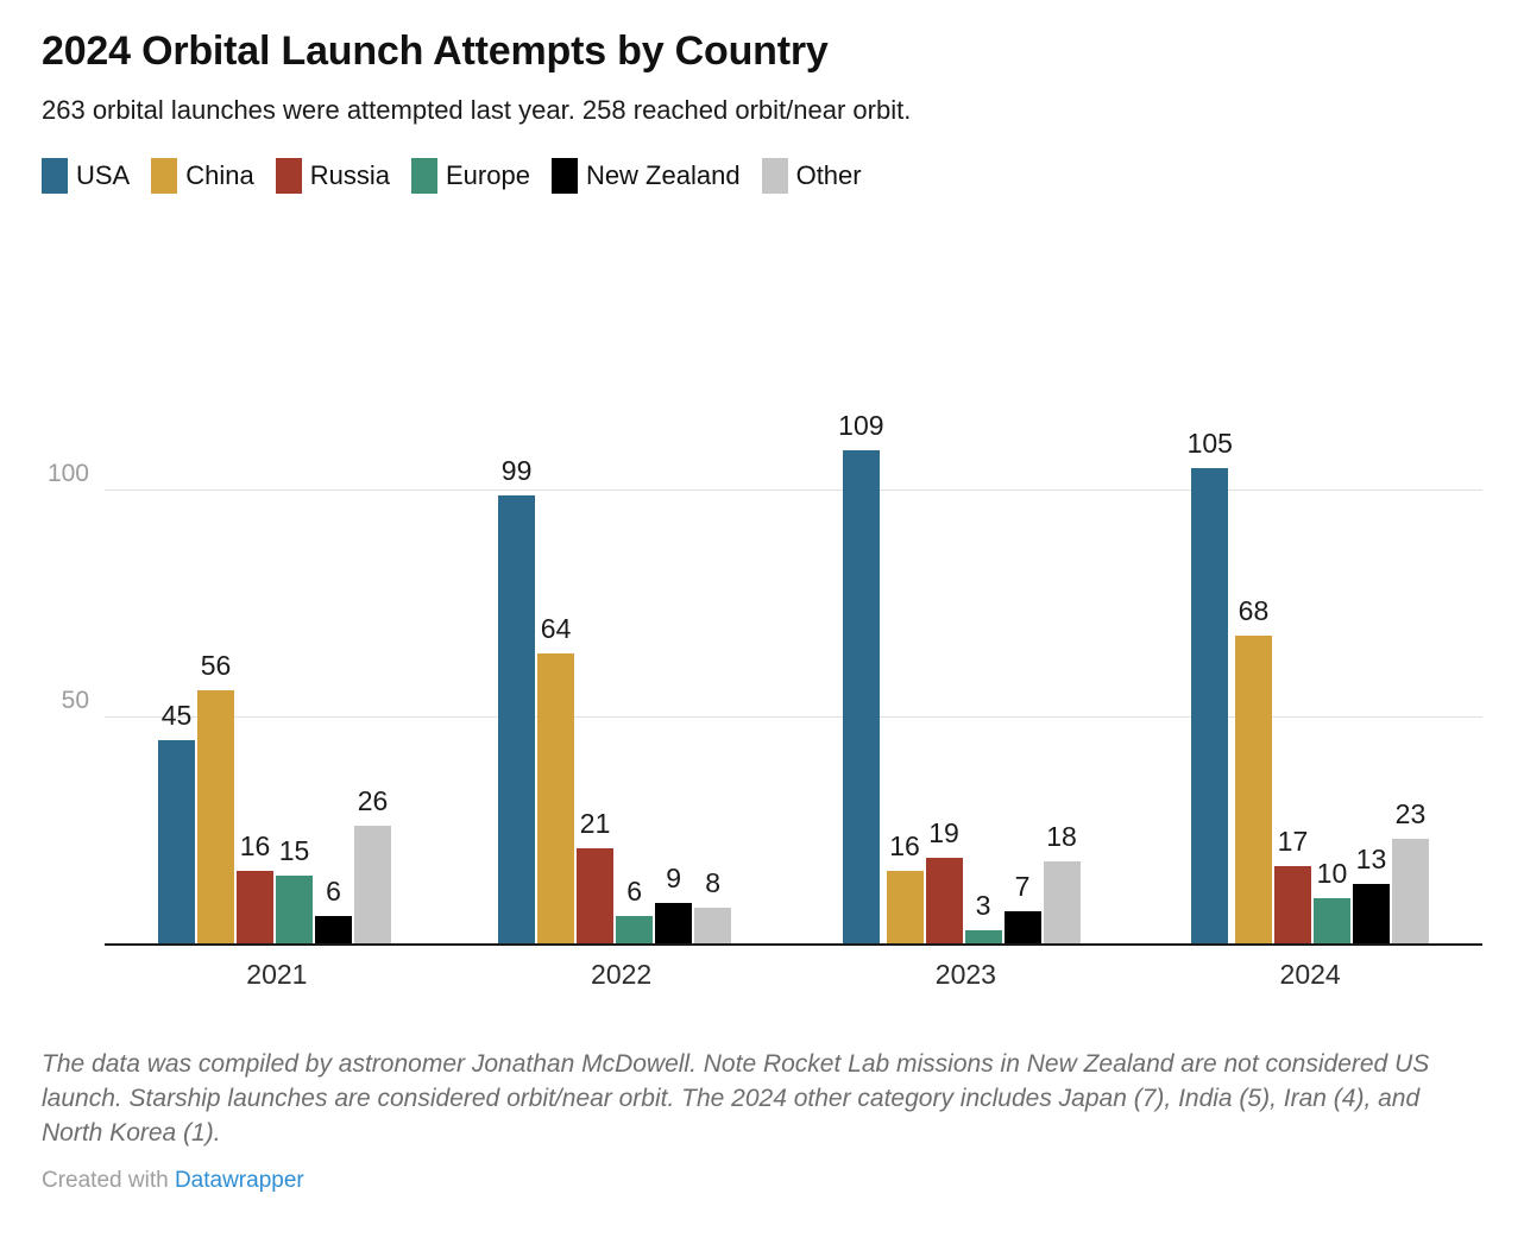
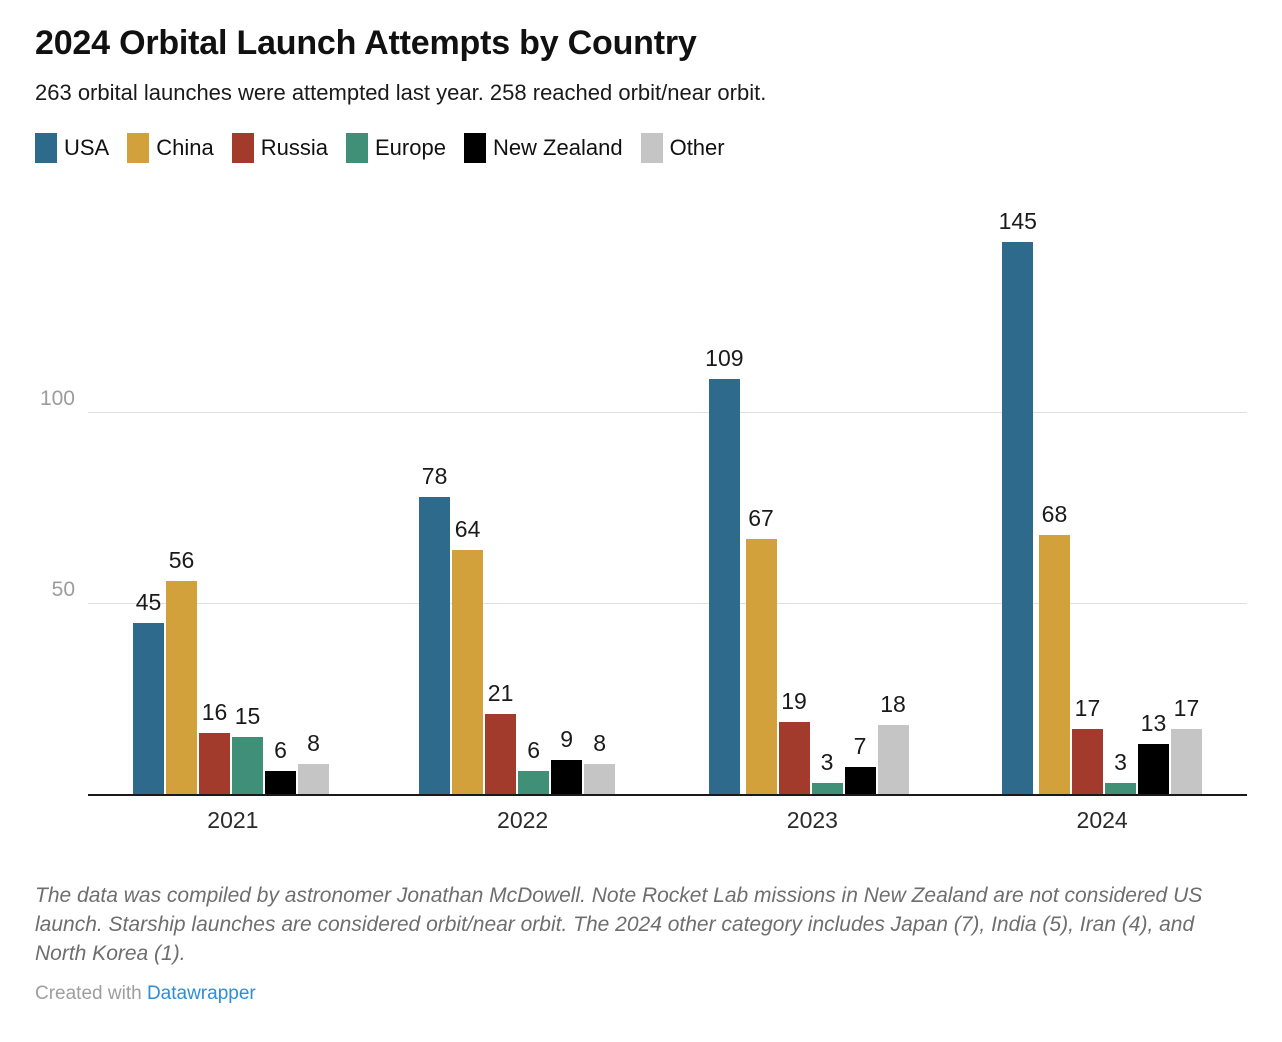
Other/2021: 26 -> 8
USA/2022: 99 -> 78
China/2023: 16 -> 67
USA/2024: 105 -> 145
Europe/2024: 10 -> 3
Other/2024: 23 -> 17
